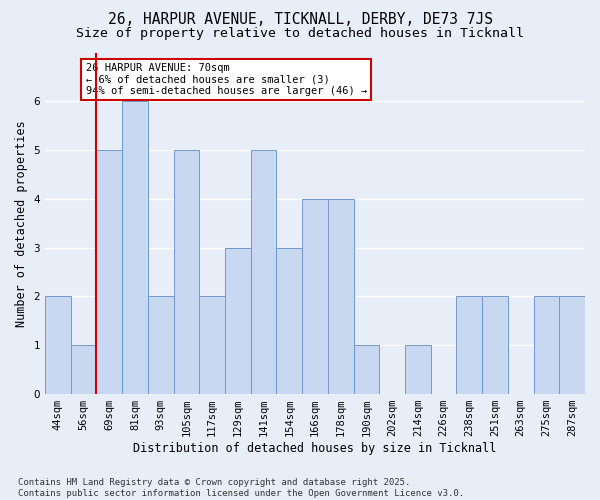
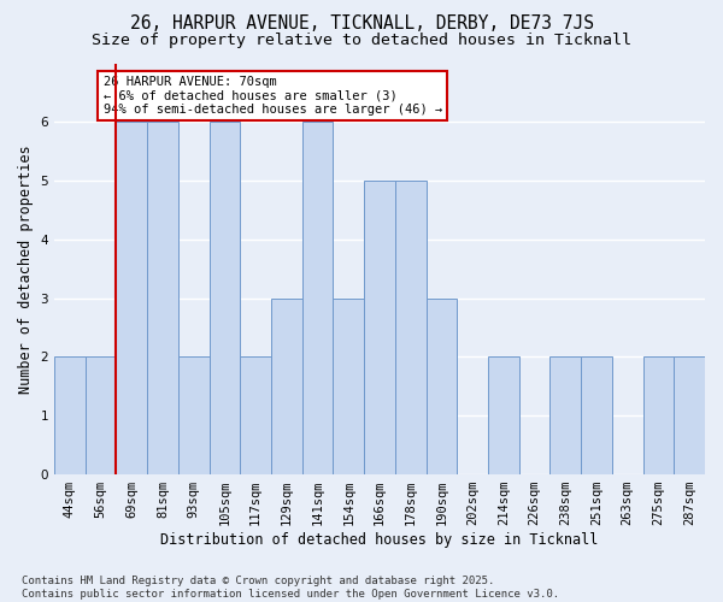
56sqm: 1 -> 2
69sqm: 5 -> 6
105sqm: 5 -> 6
141sqm: 5 -> 6
166sqm: 4 -> 5
178sqm: 4 -> 5
190sqm: 1 -> 3
214sqm: 1 -> 2
